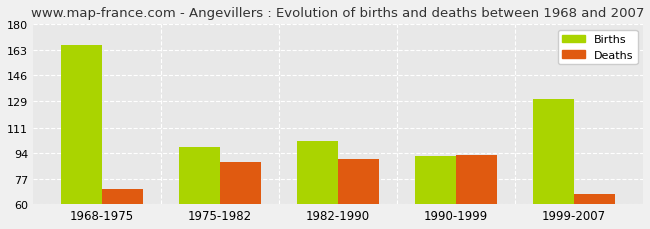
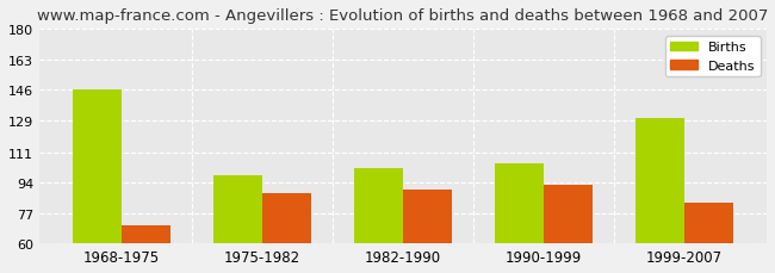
Births/1968-1975: 166 -> 146
Births/1990-1999: 92 -> 105
Deaths/1999-2007: 67 -> 83
